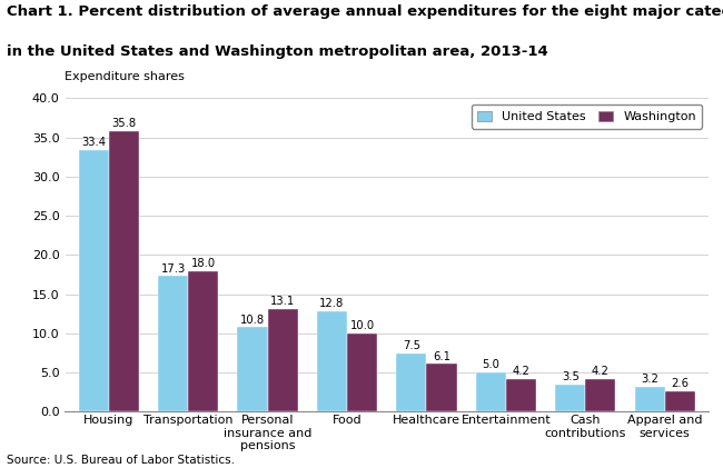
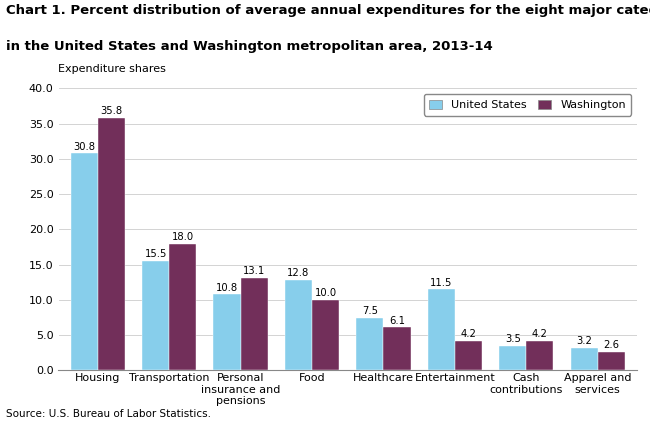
United States/Housing: 33.4 -> 30.8
United States/Transportation: 17.3 -> 15.5
United States/Entertainment: 5.0 -> 11.5
